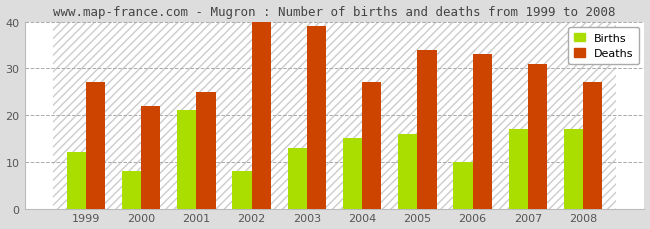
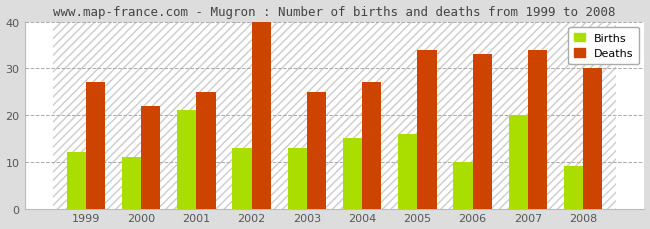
Births/2000: 8 -> 11
Births/2002: 8 -> 13
Deaths/2003: 39 -> 25
Births/2007: 17 -> 20
Deaths/2007: 31 -> 34
Births/2008: 17 -> 9
Deaths/2008: 27 -> 30
